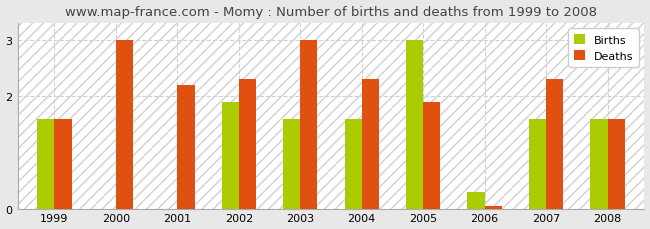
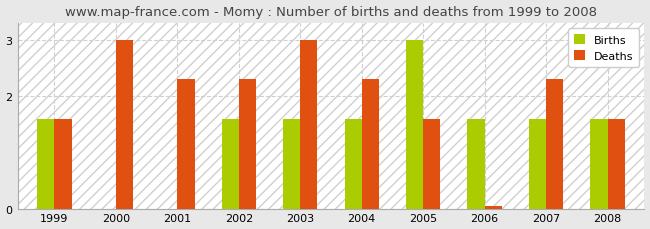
Deaths/2001: 2.20 -> 2.30
Births/2002: 1.9 -> 1.6
Deaths/2005: 1.90 -> 1.60
Births/2006: 0.3 -> 1.6
